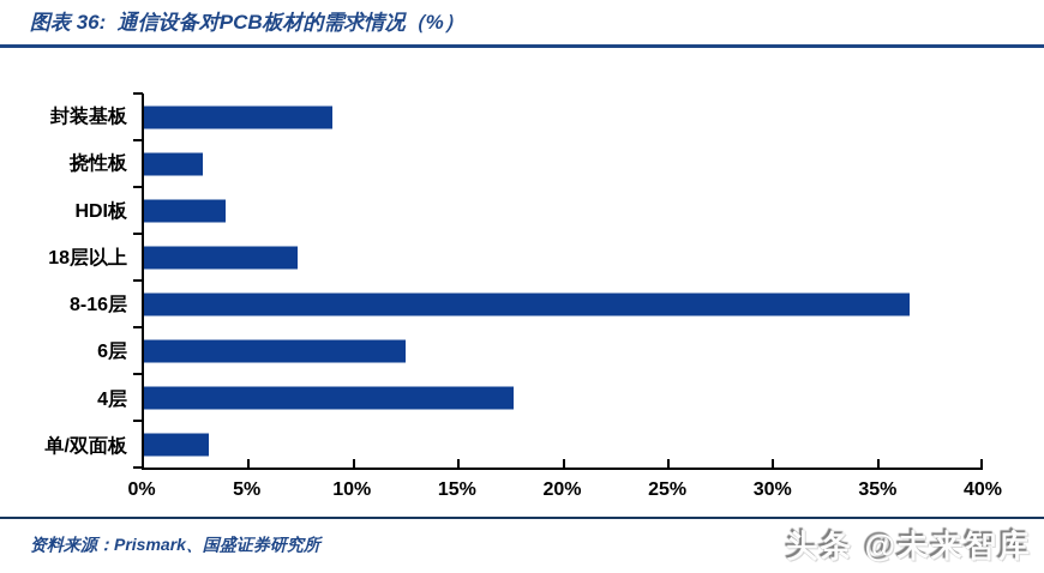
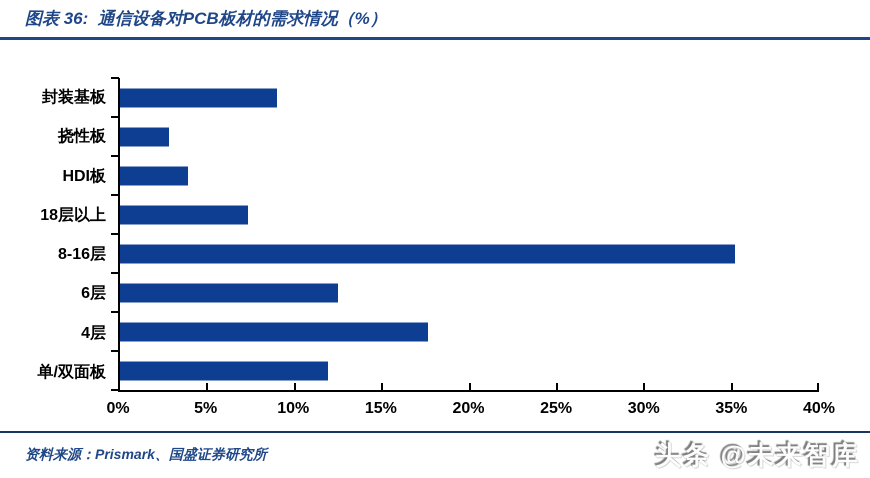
8-16层: 36.5% -> 35.2%
单/双面板: 3.1% -> 11.9%
